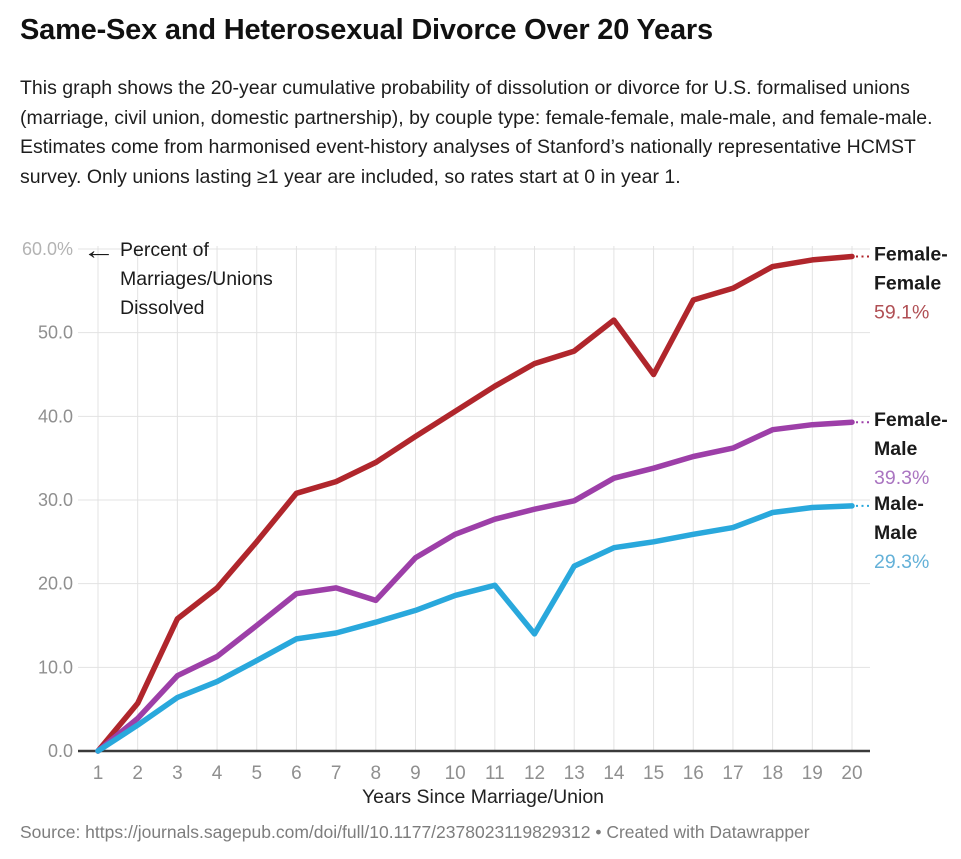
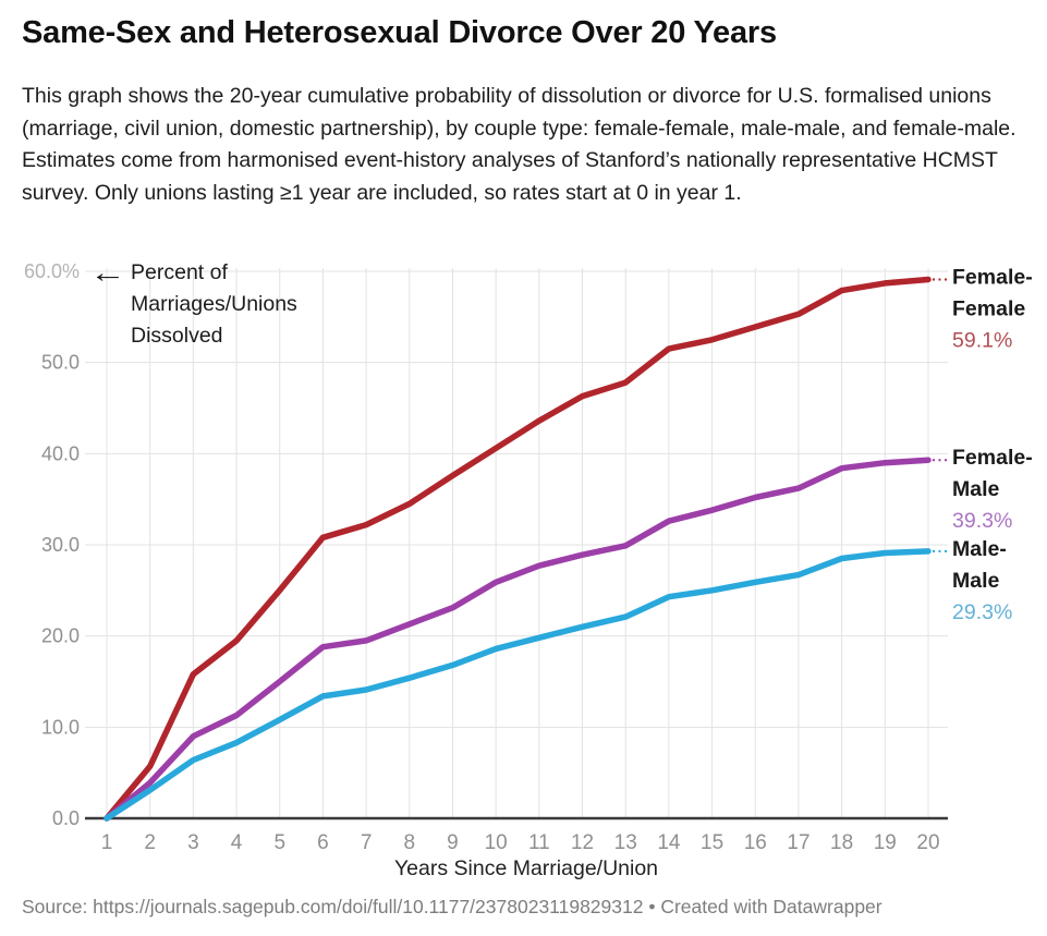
Female-Male/8: 18% -> 21%
Male-Male/12: 14% -> 21%
Female-Female/15: 45% -> 52%
